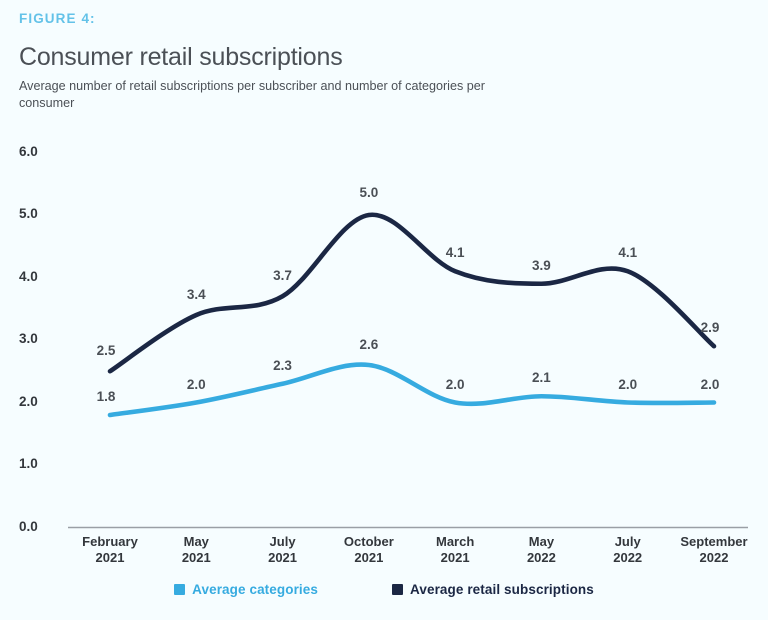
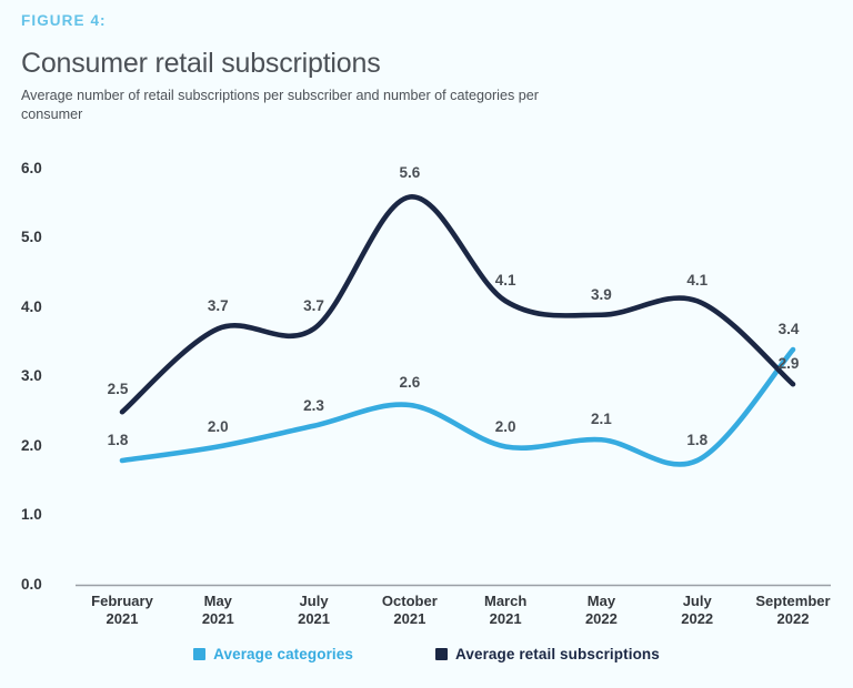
Average retail subscriptions/May 2021: 3.4 -> 3.7
Average retail subscriptions/October 2021: 5.0 -> 5.6
Average categories/July 2022: 2.0 -> 1.8
Average categories/September 2022: 2.0 -> 3.4
